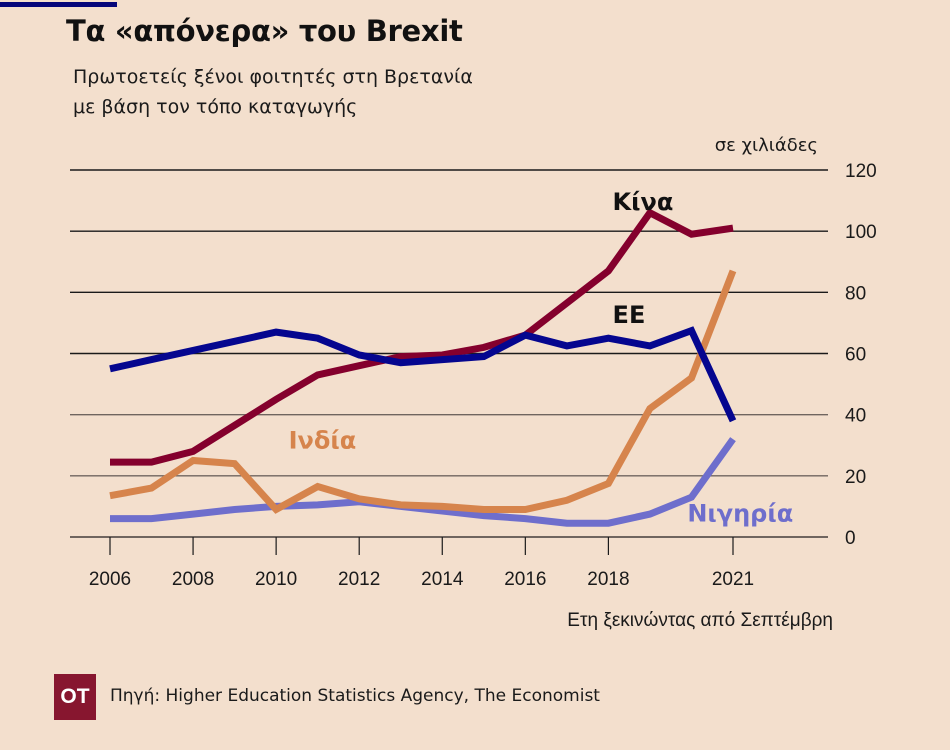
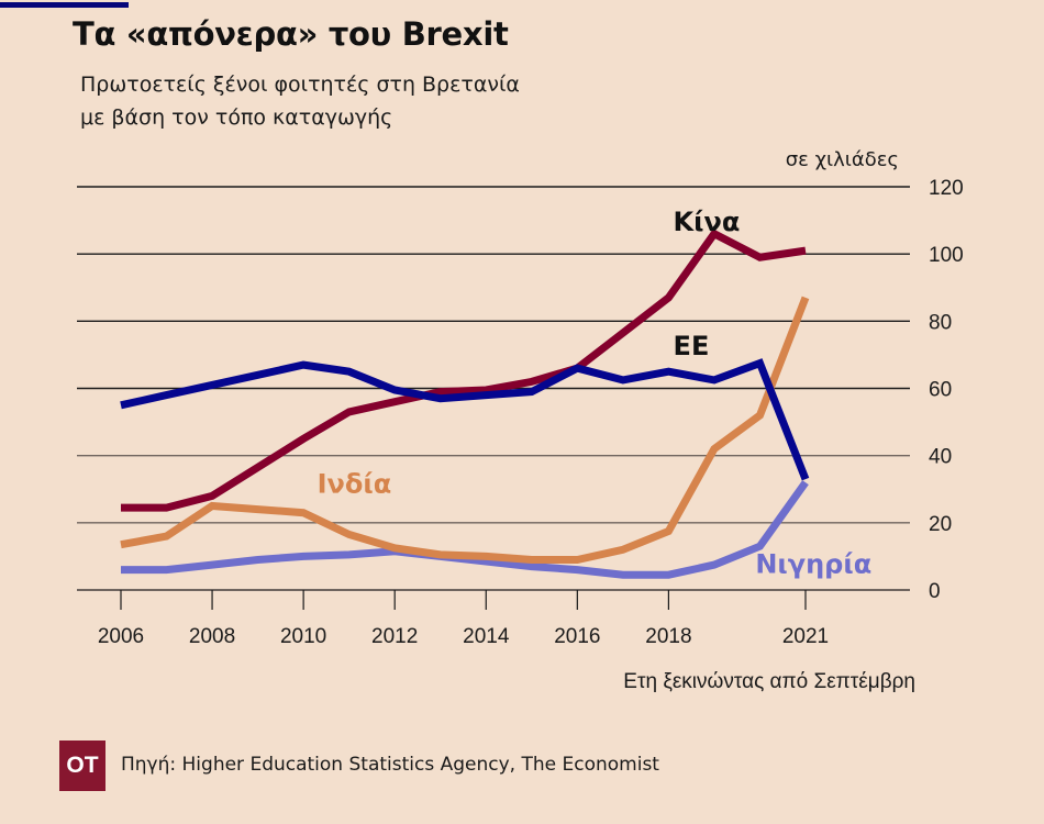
Ινδία/2010: 9 -> 23
ΕΕ/2021: 38 -> 33
